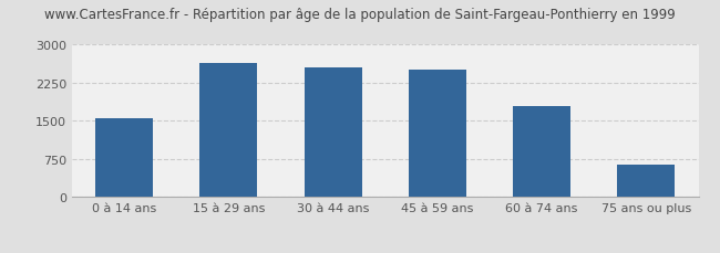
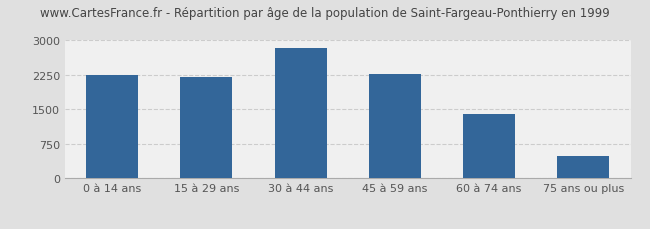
0 à 14 ans: 1550 -> 2260
15 à 29 ans: 2650 -> 2210
30 à 44 ans: 2550 -> 2840
45 à 59 ans: 2500 -> 2260
60 à 74 ans: 1800 -> 1390
75 ans ou plus: 650 -> 490
